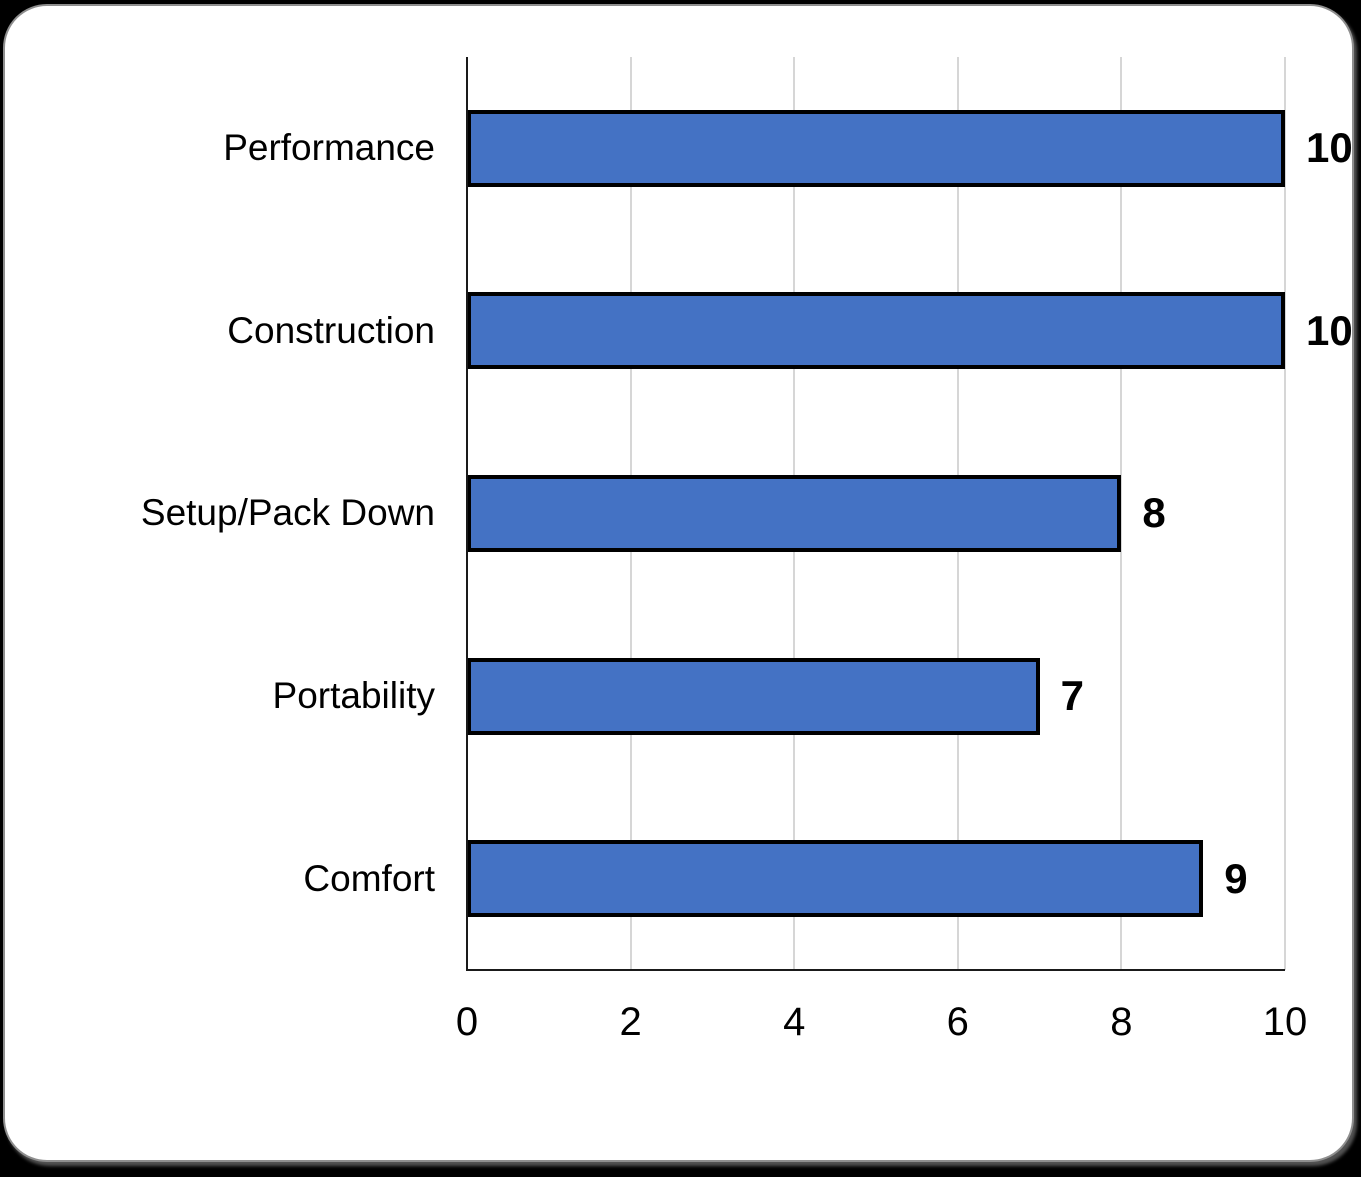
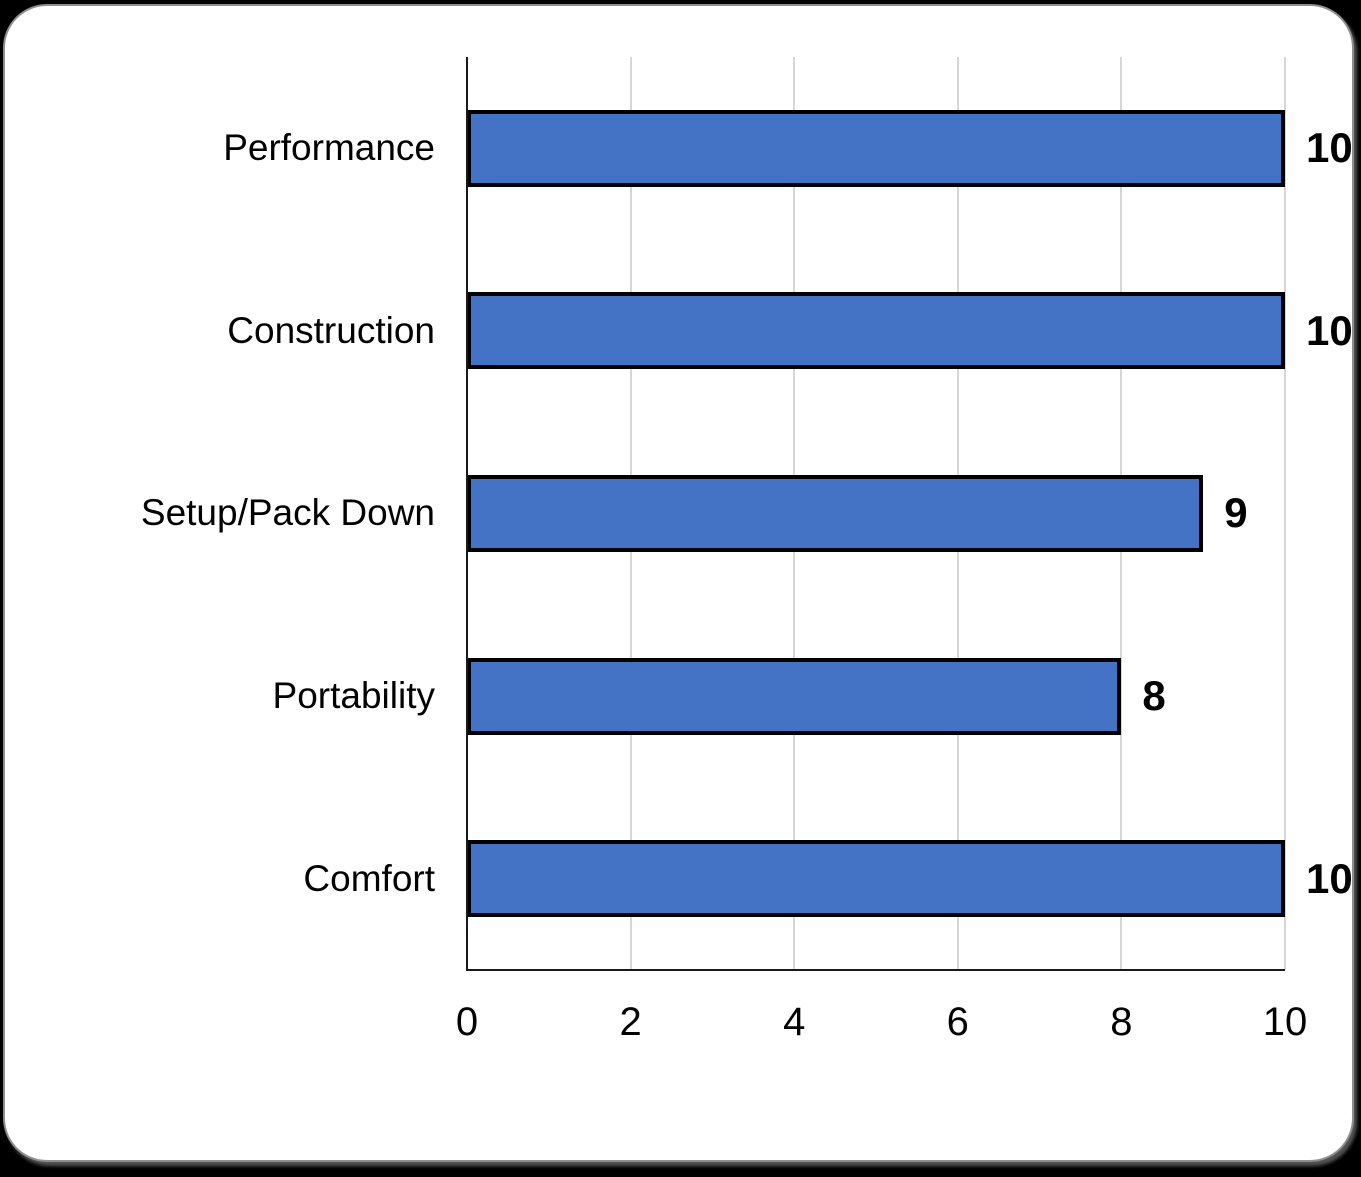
Setup/Pack Down: 8 -> 9
Portability: 7 -> 8
Comfort: 9 -> 10
